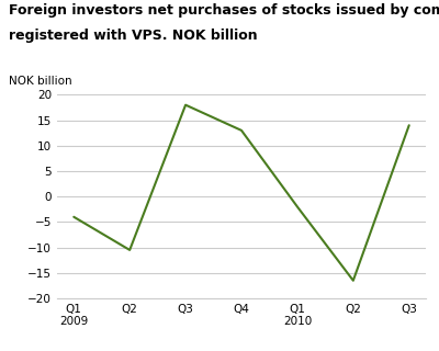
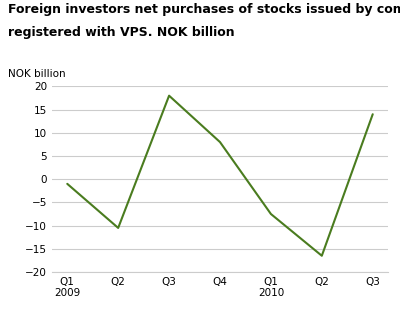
Q1 2009: -4.0 -> -1.0
Q4: 13.0 -> 8.0
Q1 2010: -2.0 -> -7.5
